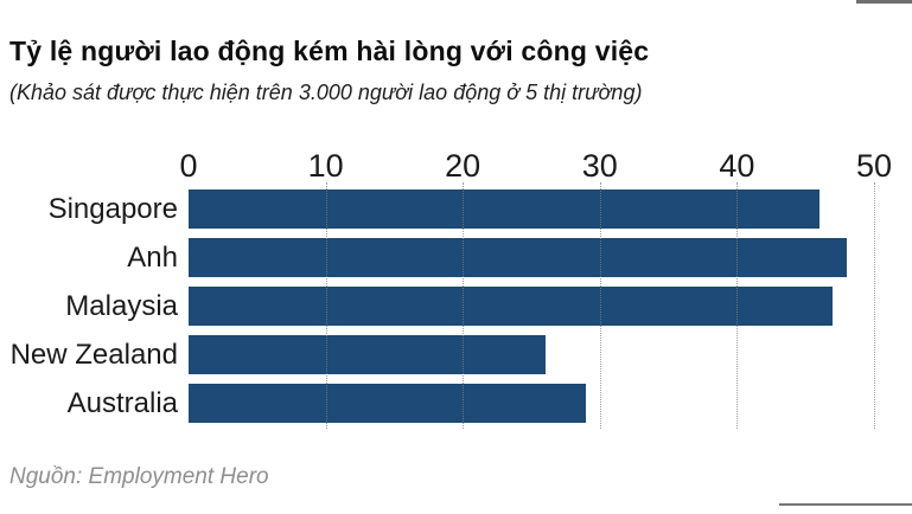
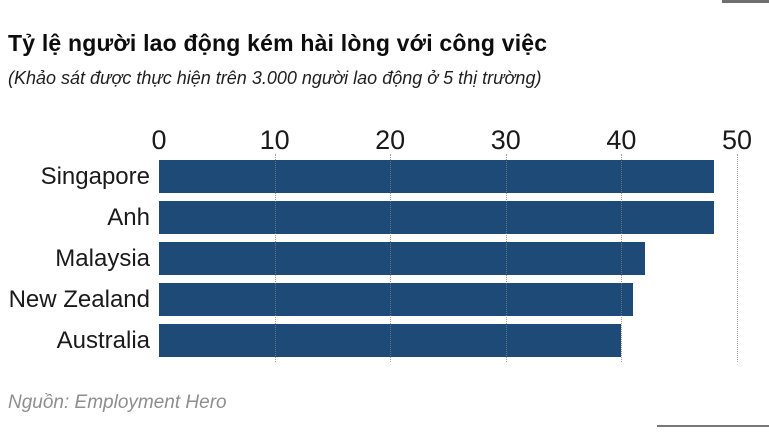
Singapore: 46 -> 48
Malaysia: 47 -> 42
New Zealand: 26 -> 41
Australia: 29 -> 40
